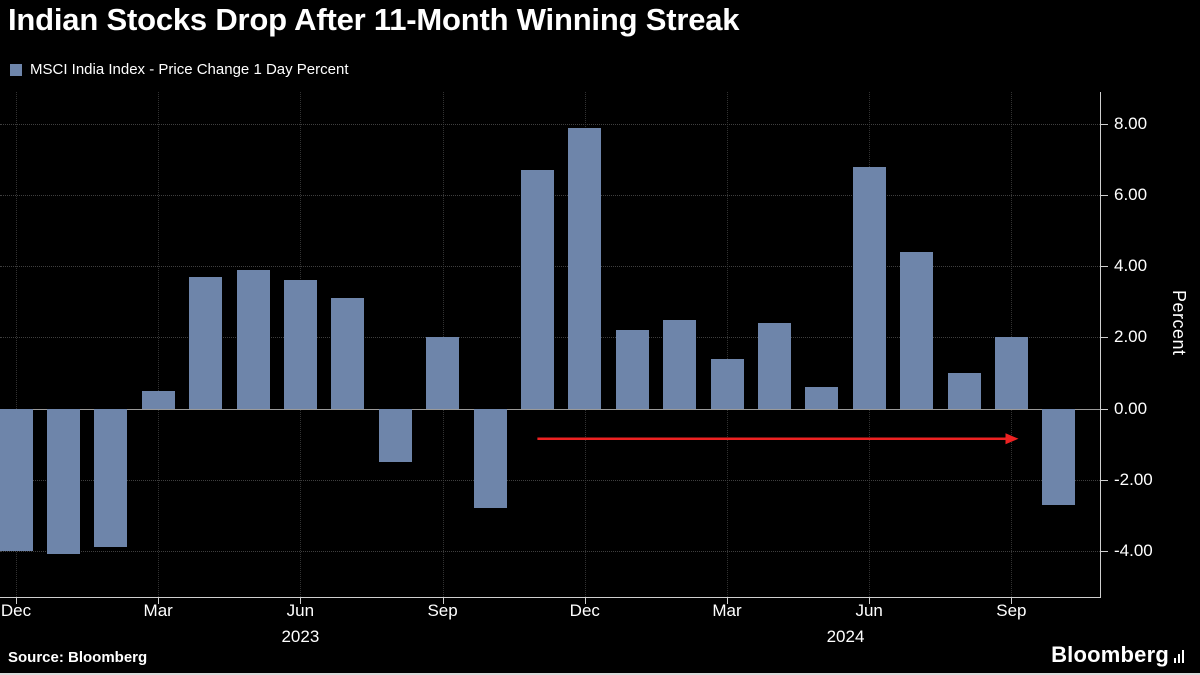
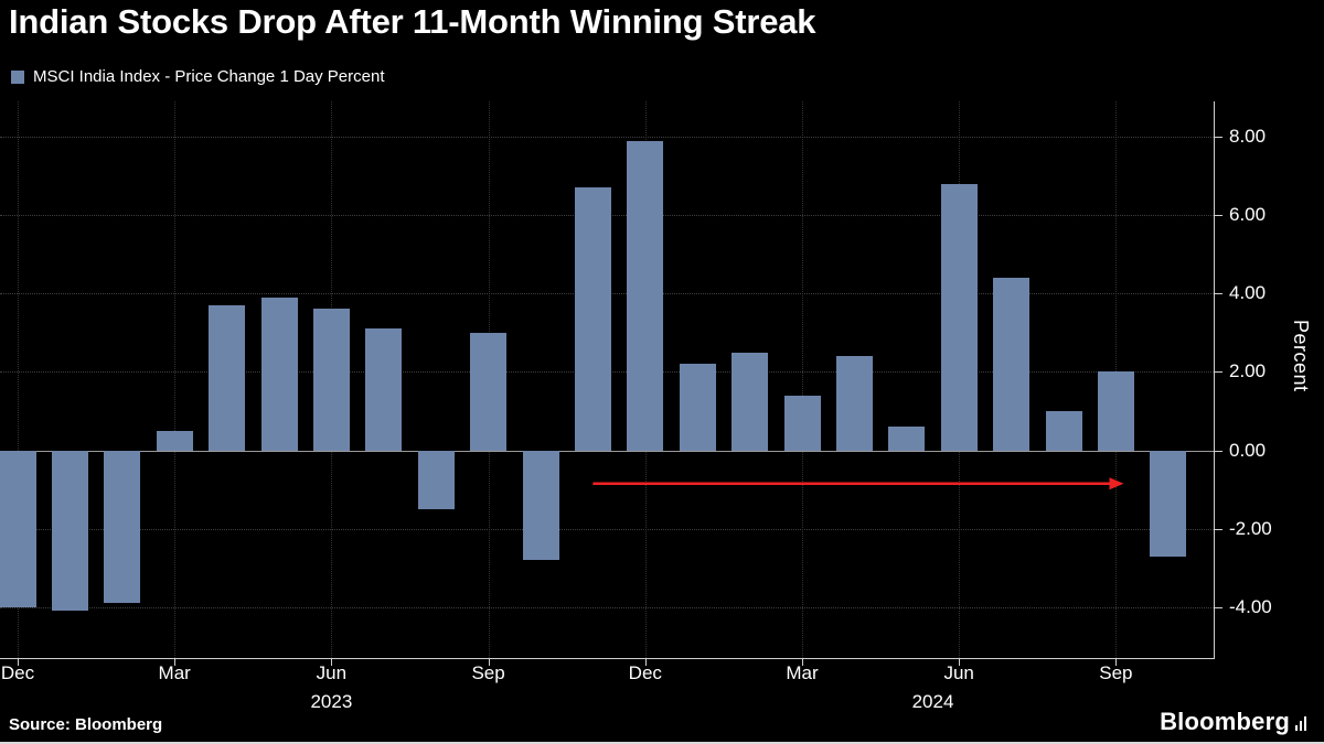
Sep 2023: 2.0 -> 3.0
